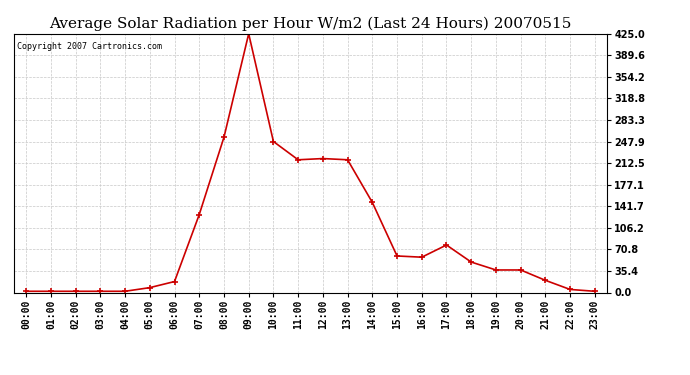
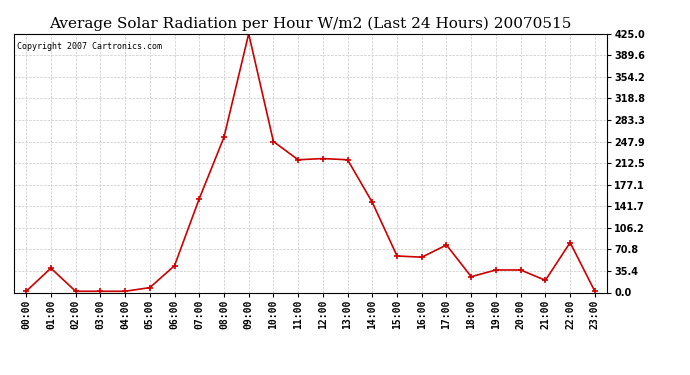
01:00: 2 -> 40
06:00: 18 -> 44
07:00: 128 -> 154
18:00: 50 -> 26
22:00: 5 -> 82
